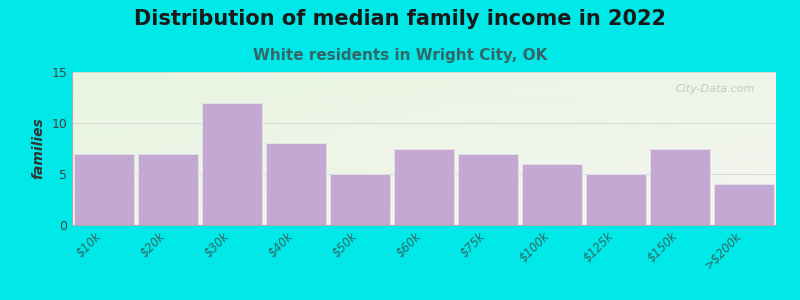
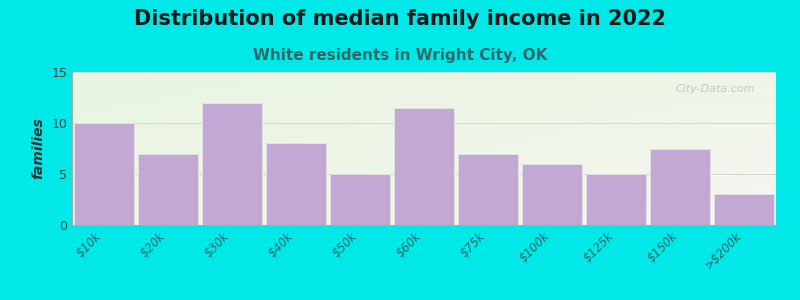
$10k: 7.0 -> 10.0
$60k: 7.5 -> 11.5
>$200k: 4.0 -> 3.0
